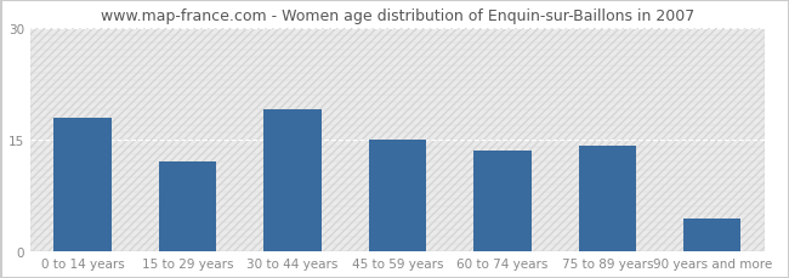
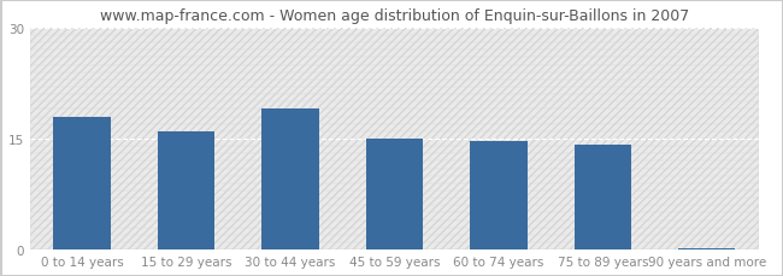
15 to 29 years: 12.0 -> 16.0
60 to 74 years: 13.6 -> 14.6
90 years and more: 4.4 -> 0.2
